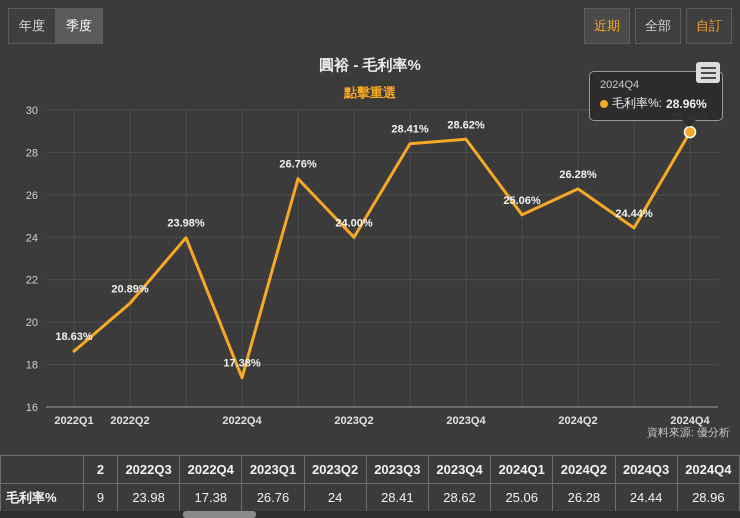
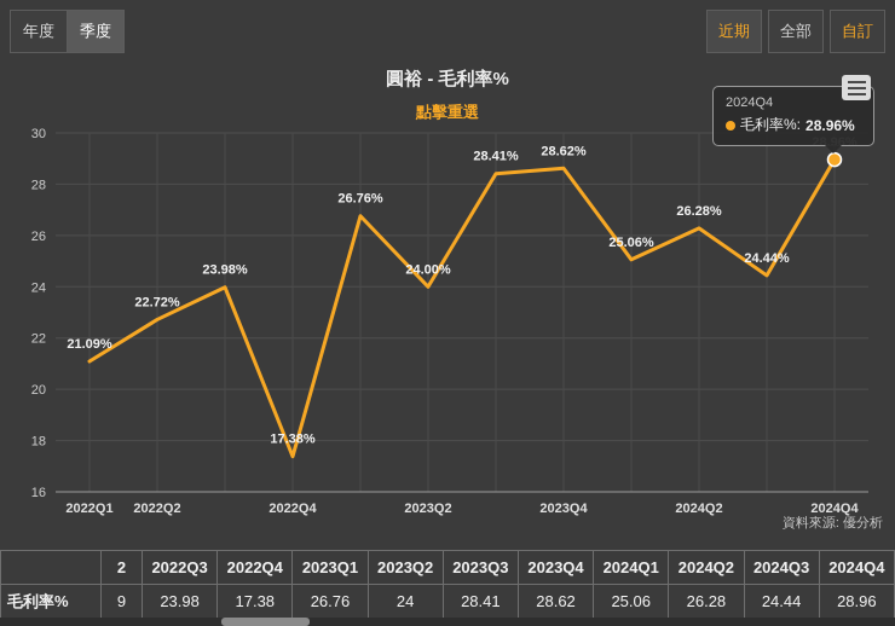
2022Q1: 18.63% -> 21.09%
2022Q2: 20.89% -> 22.72%
